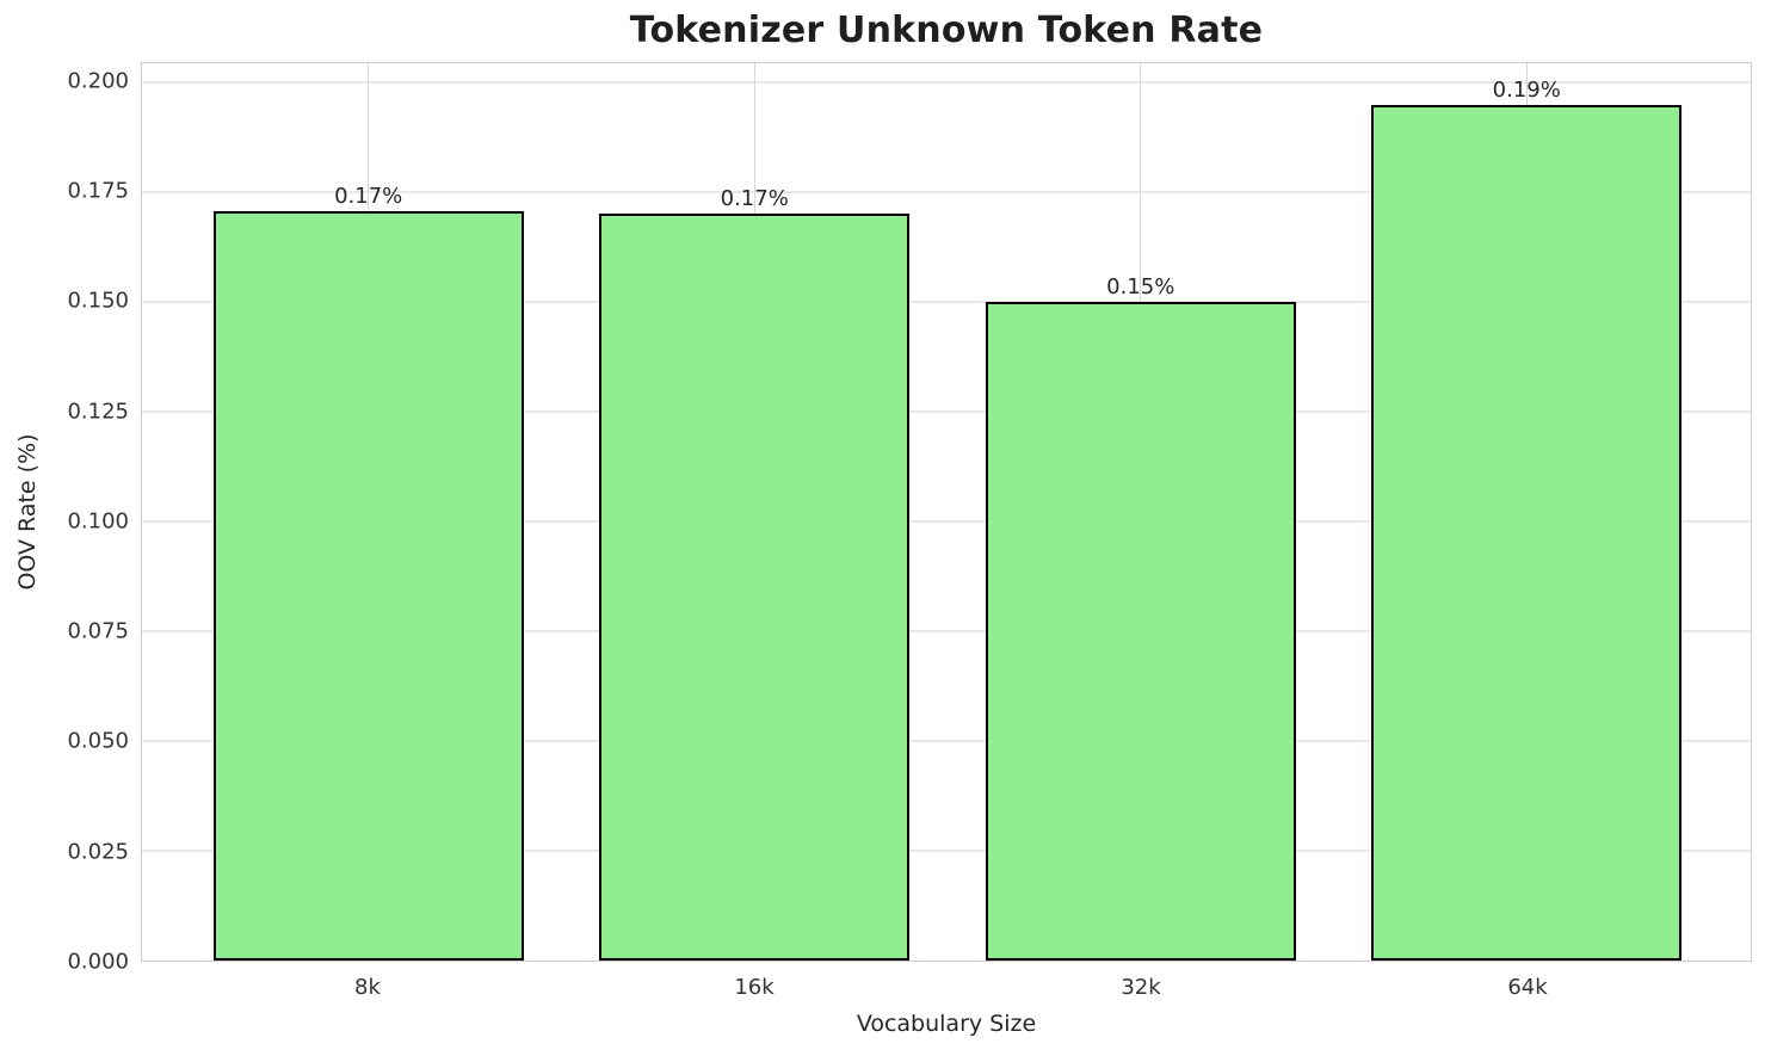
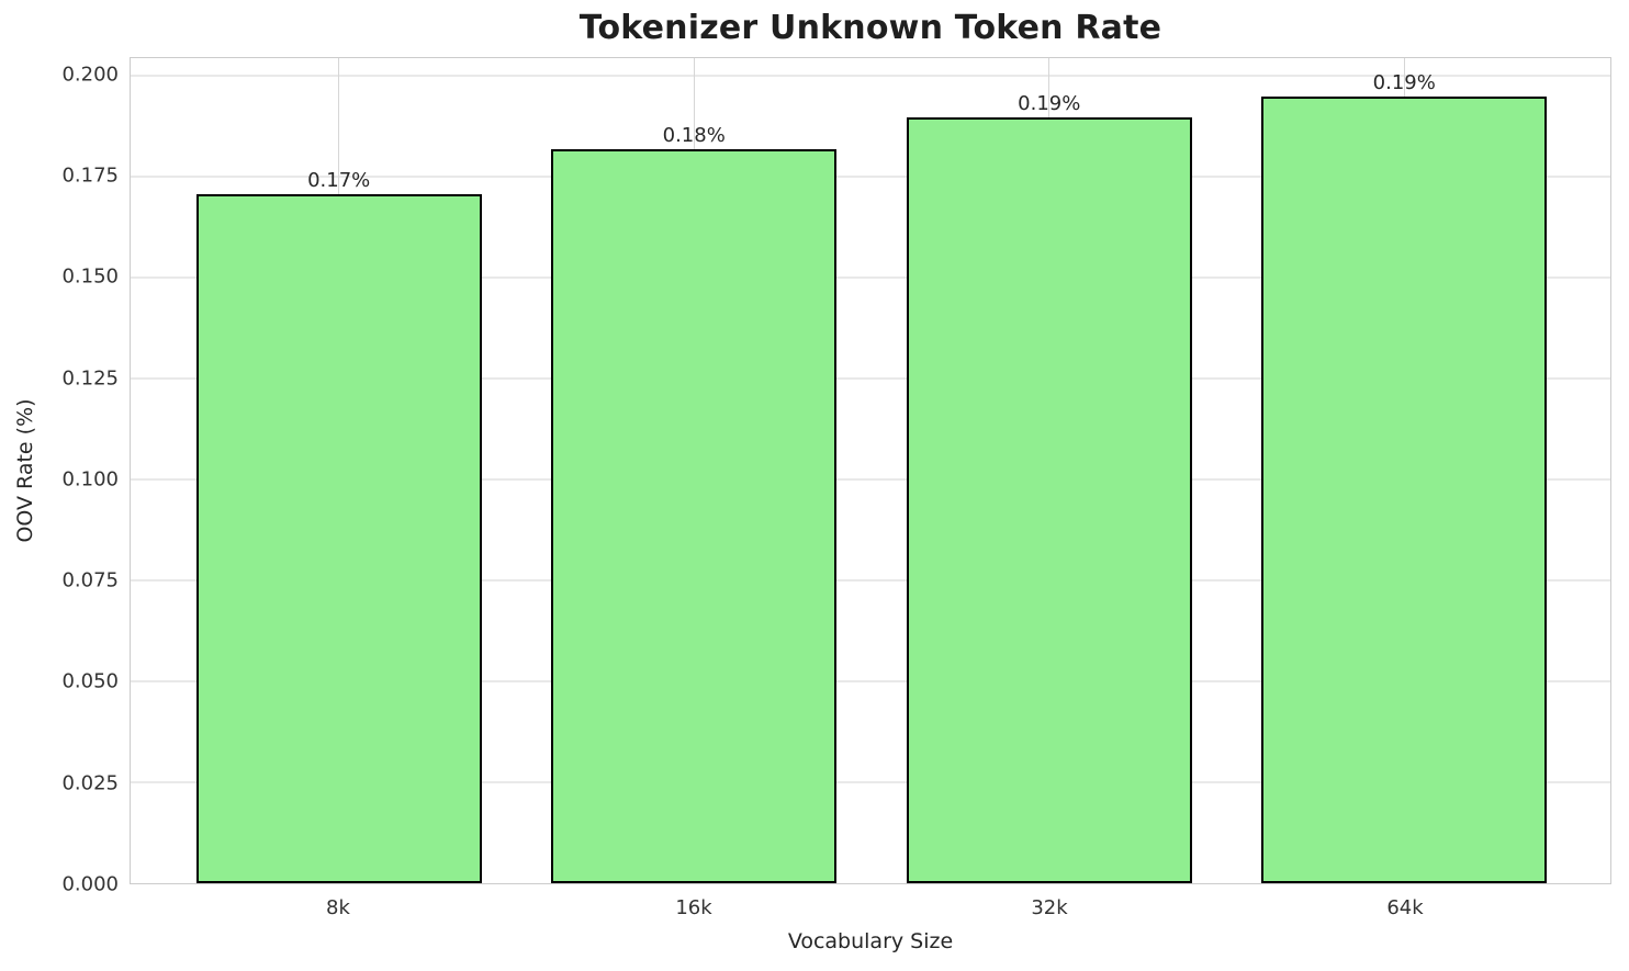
16k: 0.17% -> 0.18%
32k: 0.15% -> 0.19%
